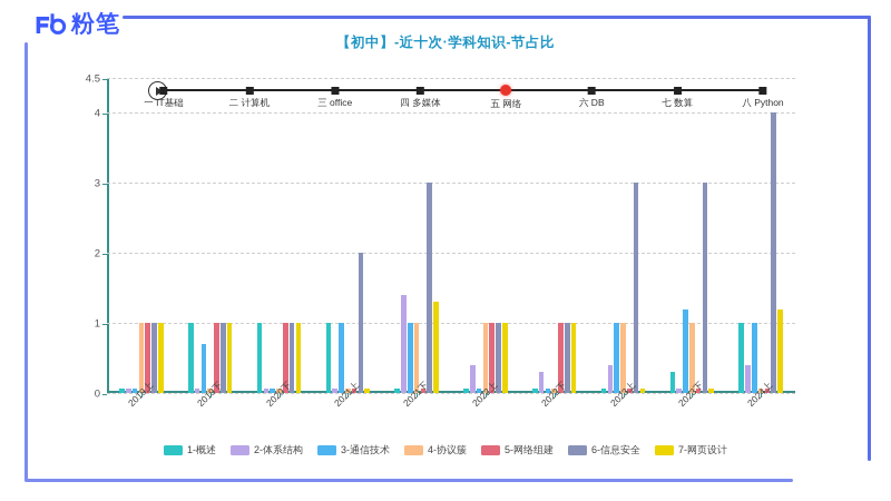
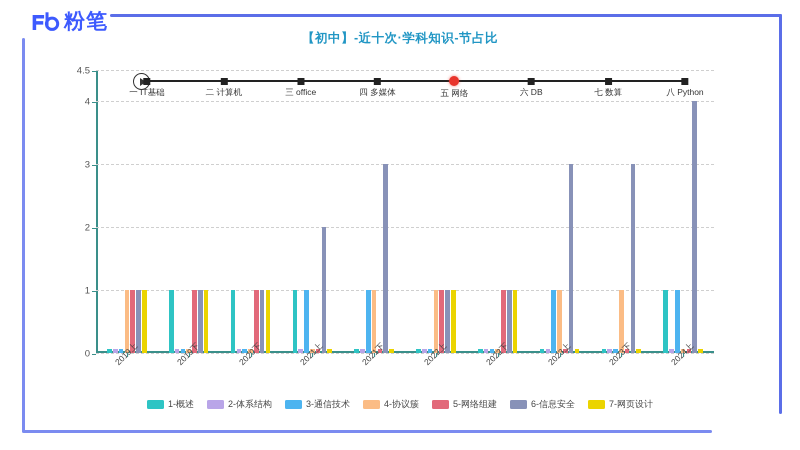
3-通信技术/2019下: 0.7 -> 0.1
2-体系结构/2021下: 1.4 -> 0.1
7-网页设计/2021下: 1.3 -> 0.1
2-体系结构/2022上: 0.4 -> 0.1
2-体系结构/2022下: 0.3 -> 0.1
2-体系结构/2023上: 0.4 -> 0.1
1-概述/2023下: 0.3 -> 0.1
3-通信技术/2023下: 1.2 -> 0.1
2-体系结构/2024上: 0.4 -> 0.1
7-网页设计/2024上: 1.2 -> 0.1
